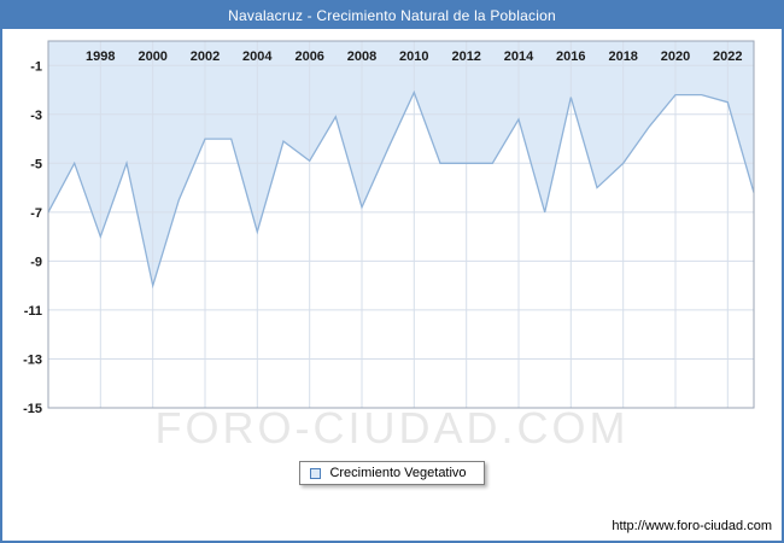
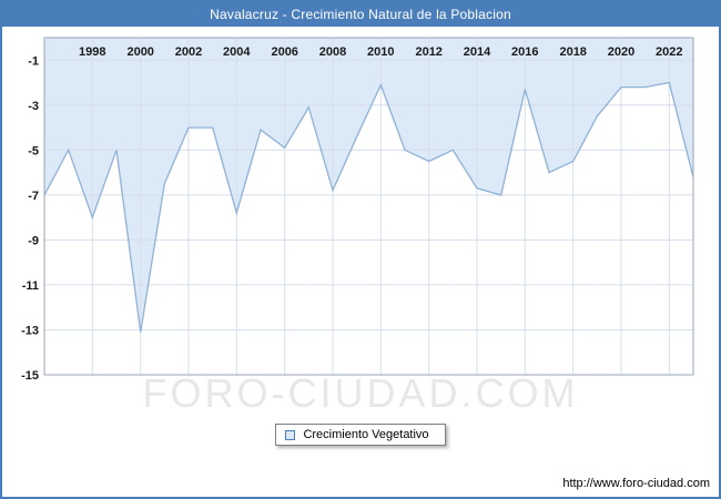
2000: -10.0 -> -13.1
2012: -5.0 -> -5.5
2014: -3.2 -> -6.7
2018: -5.0 -> -5.5
2022: -2.5 -> -2.0
